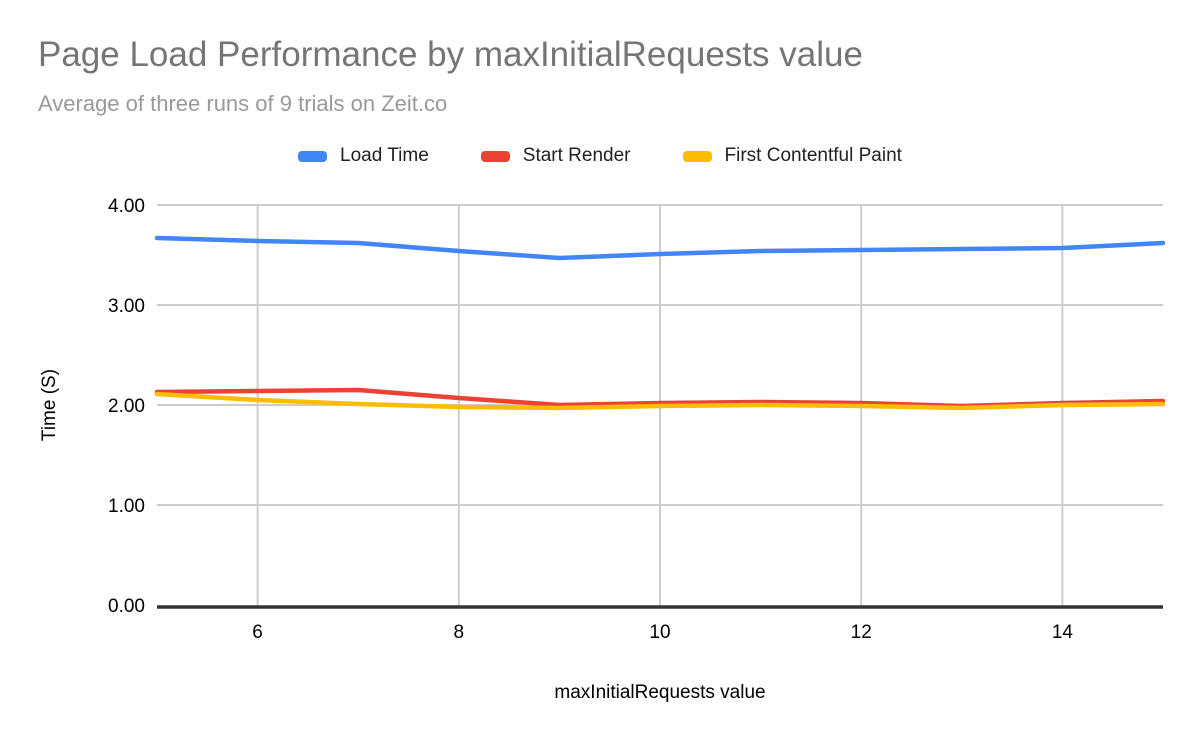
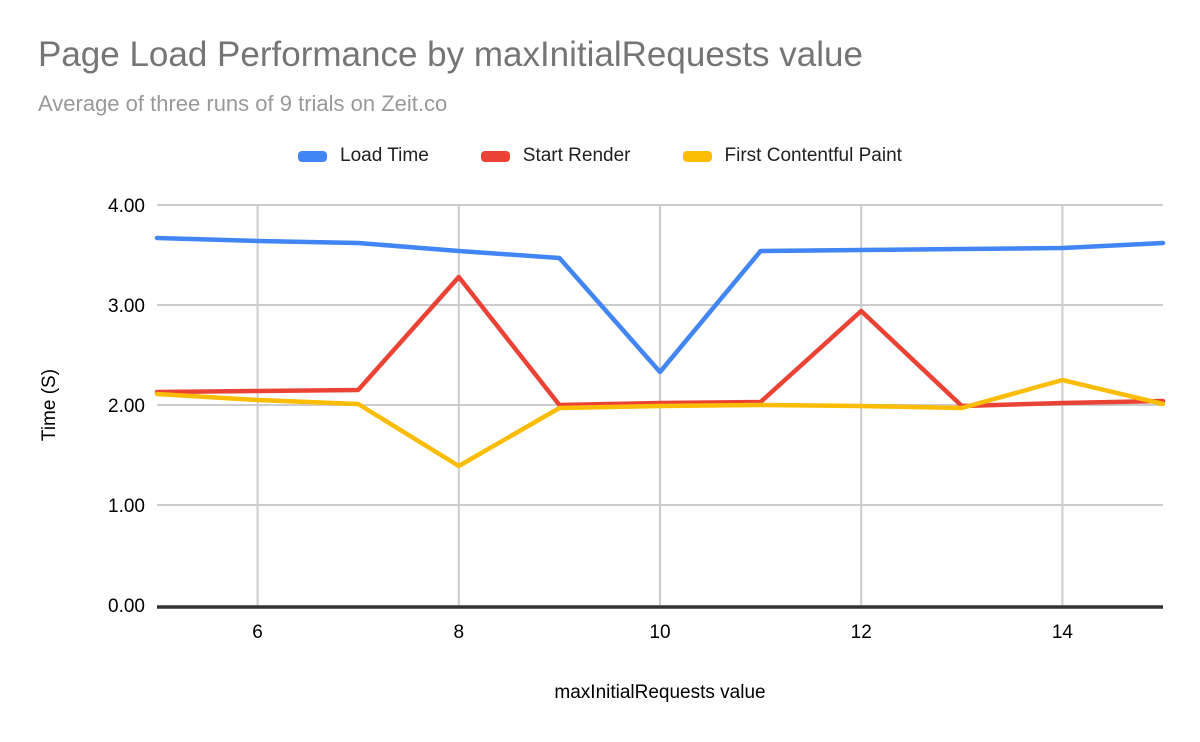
Start Render/8: 2.07 -> 3.28
First Contentful Paint/8: 1.98 -> 1.39
Load Time/10: 3.51 -> 2.33
Start Render/12: 2.02 -> 2.94
First Contentful Paint/14: 2.00 -> 2.25
